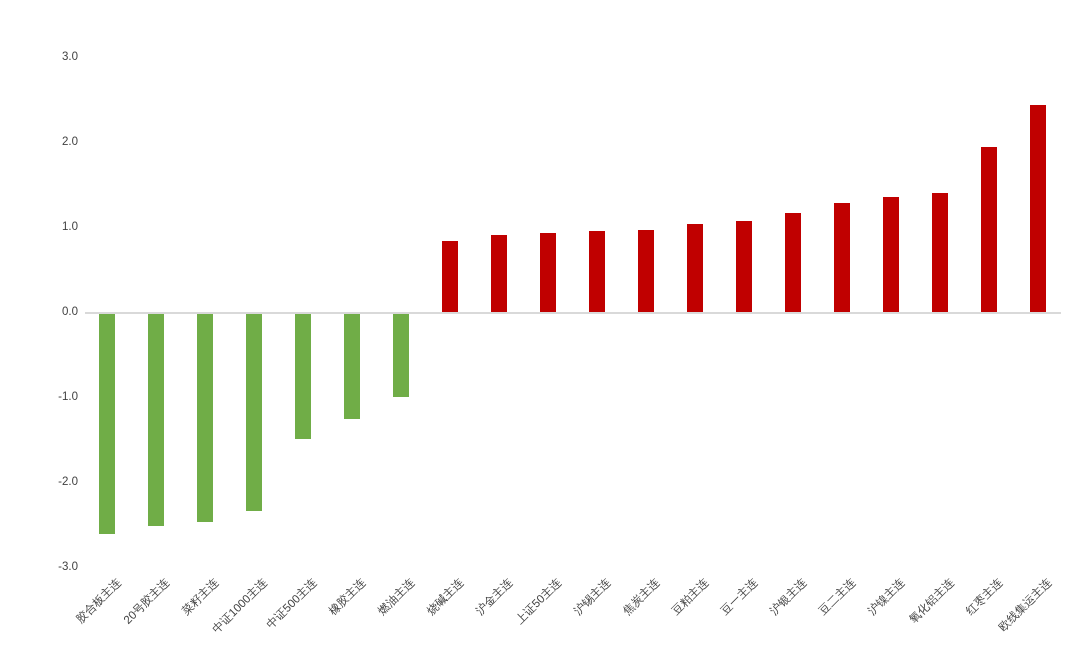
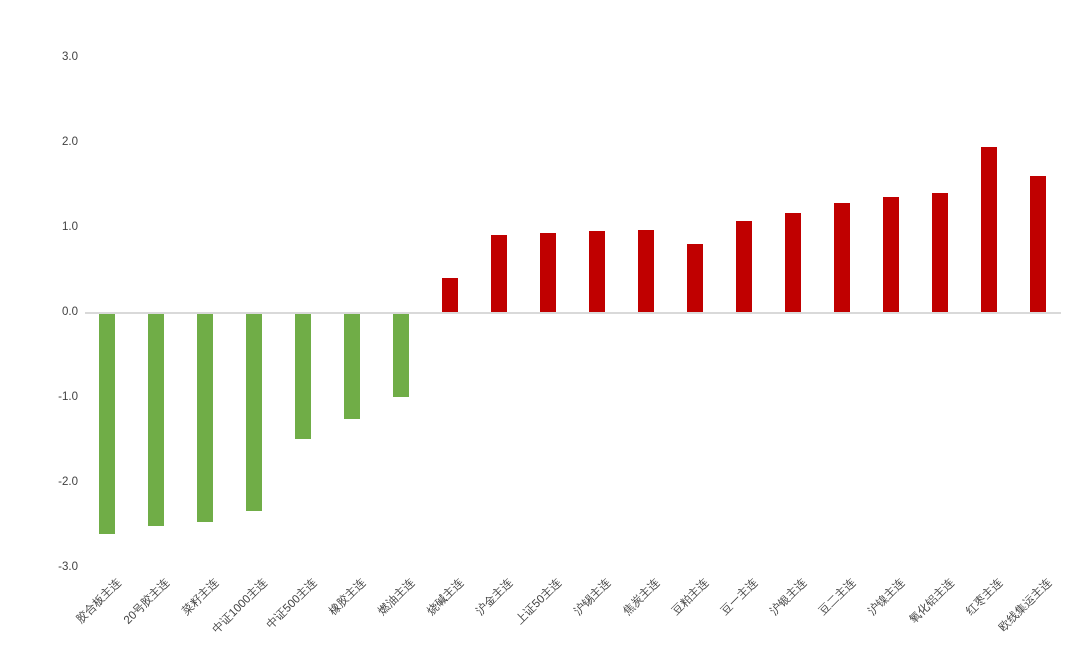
烧碱主连: 0.8 -> 0.4
豆粕主连: 1.0 -> 0.8
欧线集运主连: 2.4 -> 1.6
